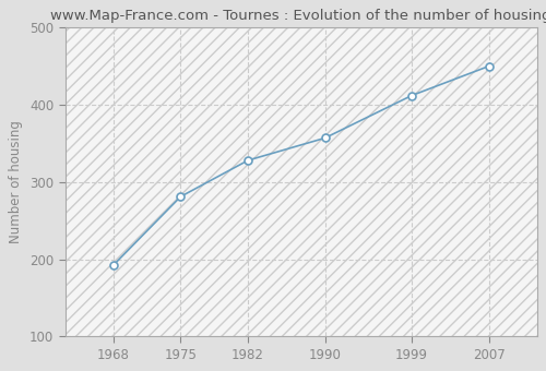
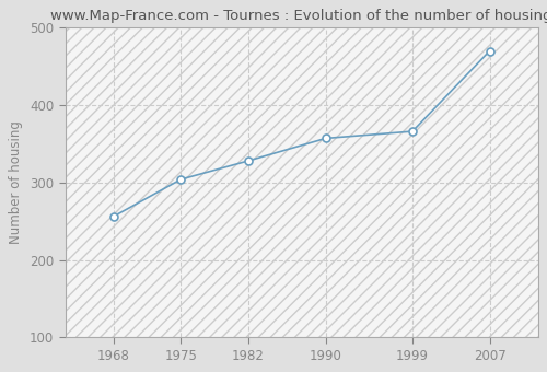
1968: 192 -> 256
1975: 281 -> 304
1999: 412 -> 366
2007: 450 -> 470
